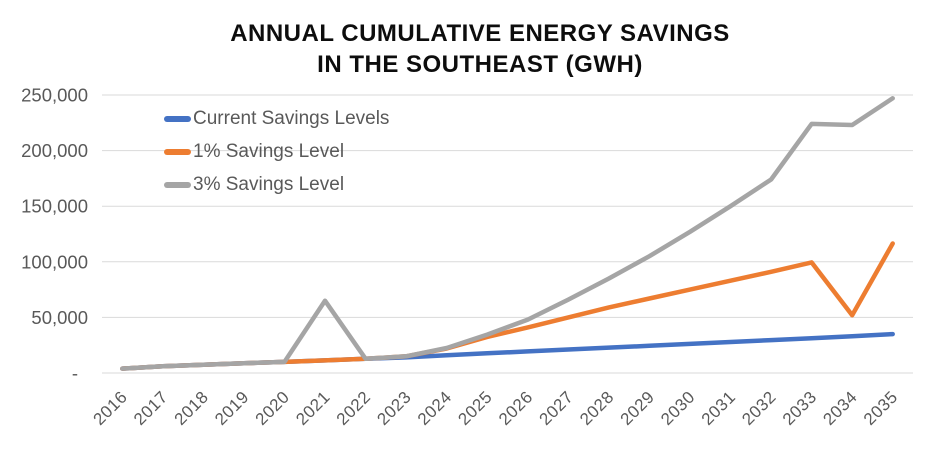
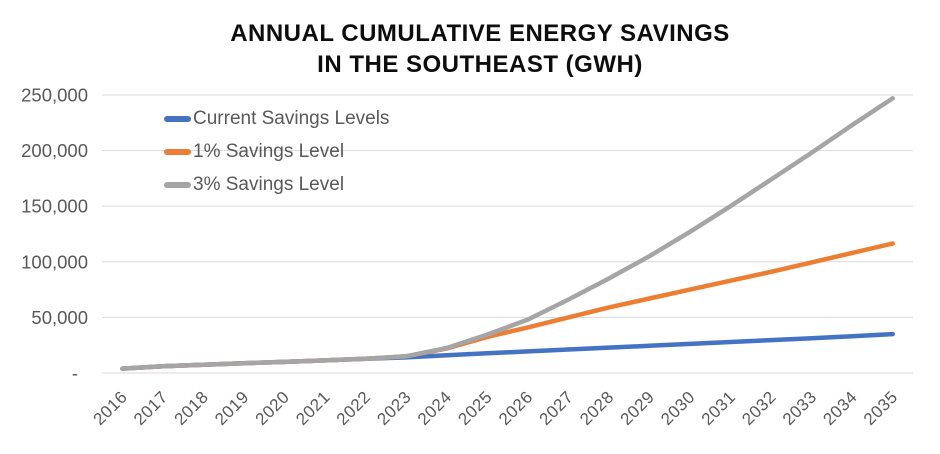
3% Savings Level/2021: 65000 -> 11000
3% Savings Level/2033: 224000 -> 198000
1% Savings Level/2034: 52000 -> 108000
